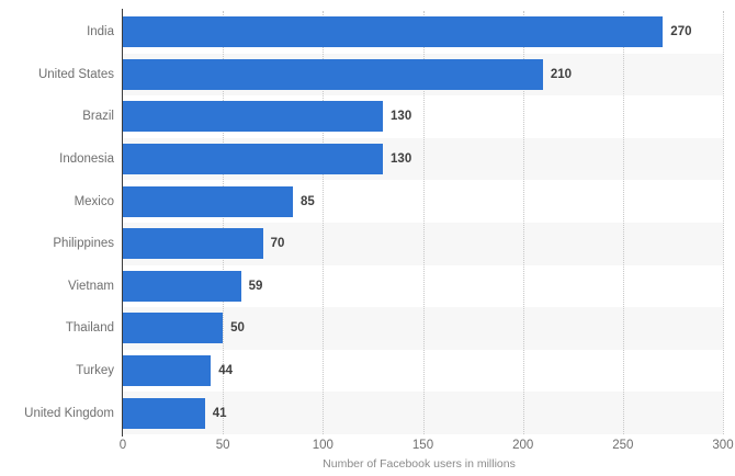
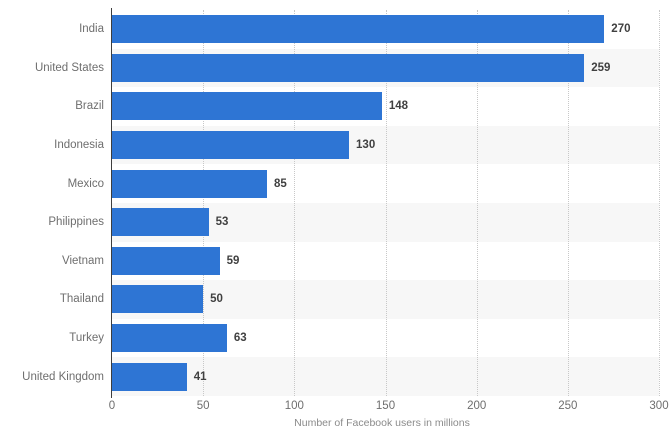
United States: 210 -> 259
Brazil: 130 -> 148
Philippines: 70 -> 53
Turkey: 44 -> 63
